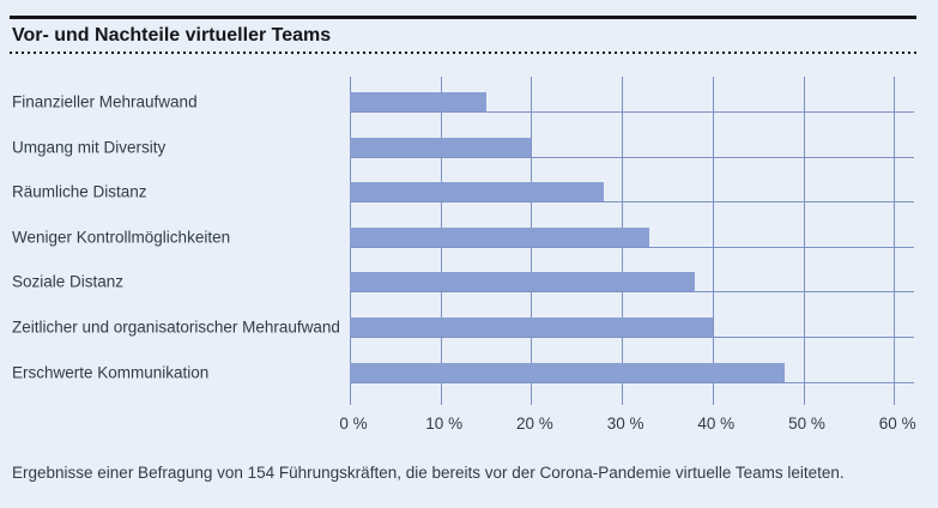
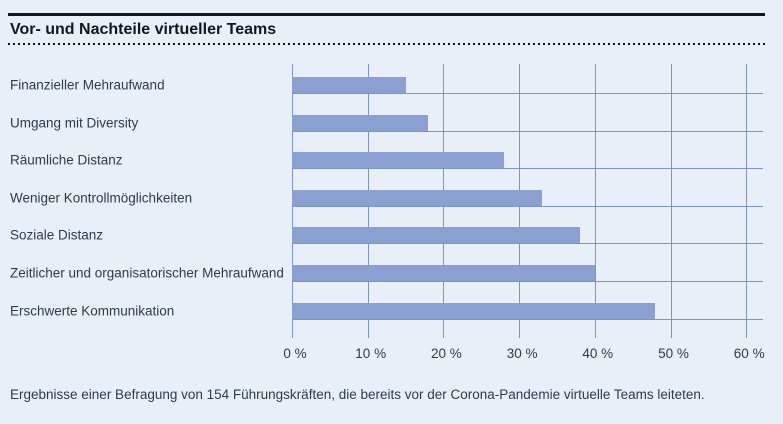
Umgang mit Diversity: 20% -> 18%
